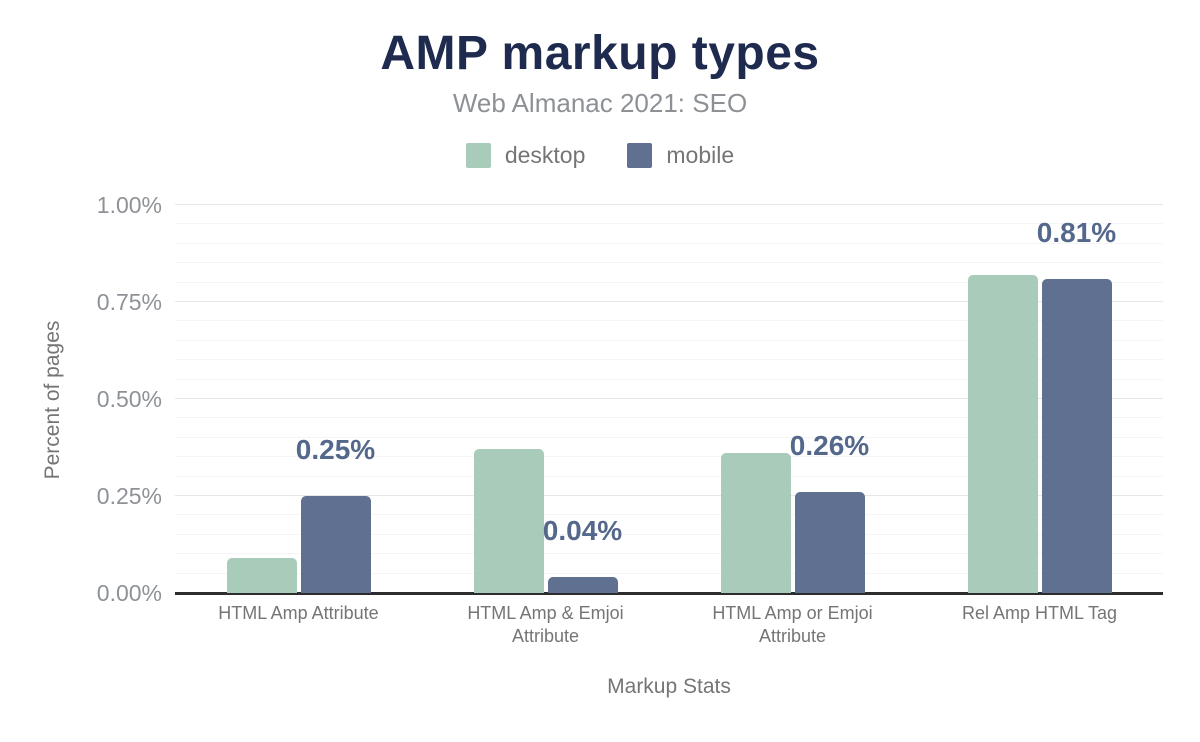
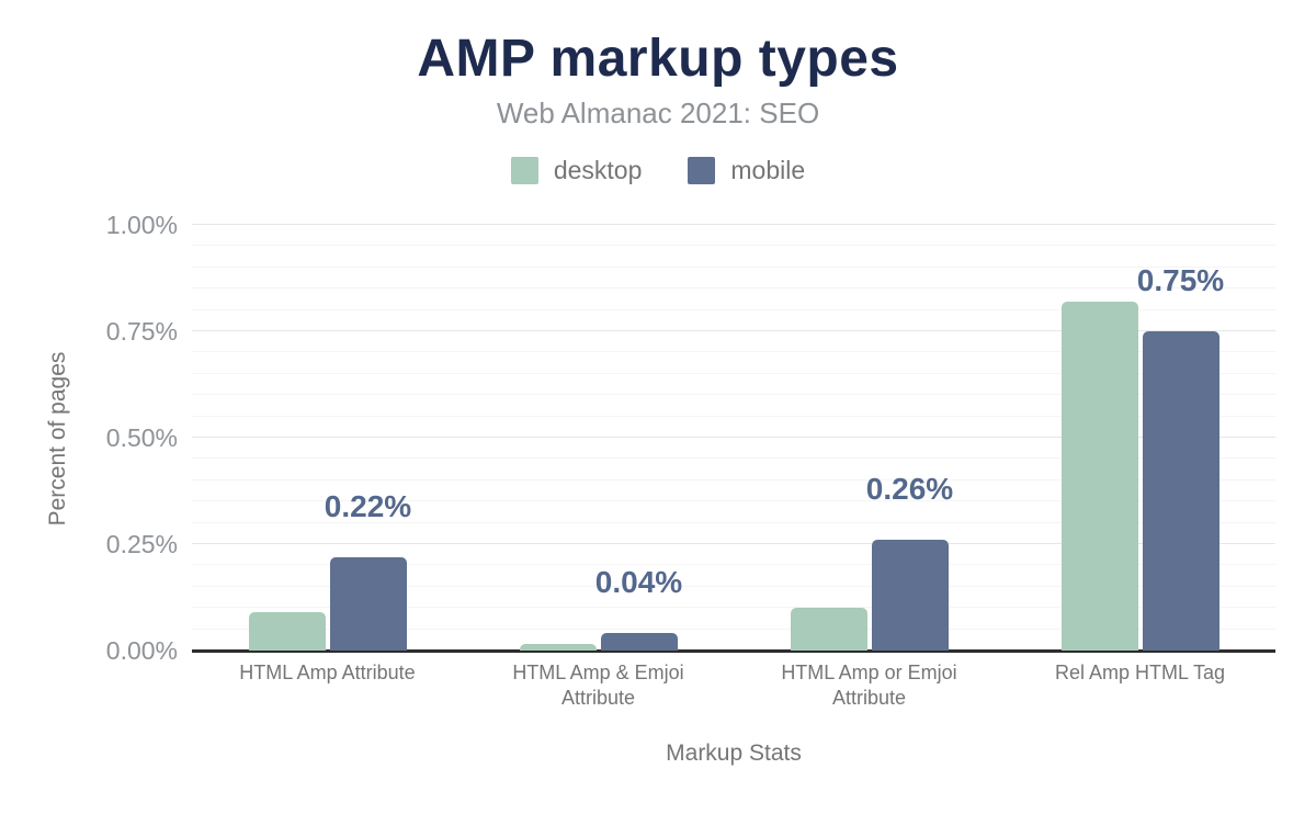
mobile/HTML Amp Attribute: 0.25% -> 0.22%
desktop/HTML Amp & Emjoi Attribute: 0.37% -> 0.01%
desktop/HTML Amp or Emjoi Attribute: 0.36% -> 0.10%
mobile/Rel Amp HTML Tag: 0.81% -> 0.75%
